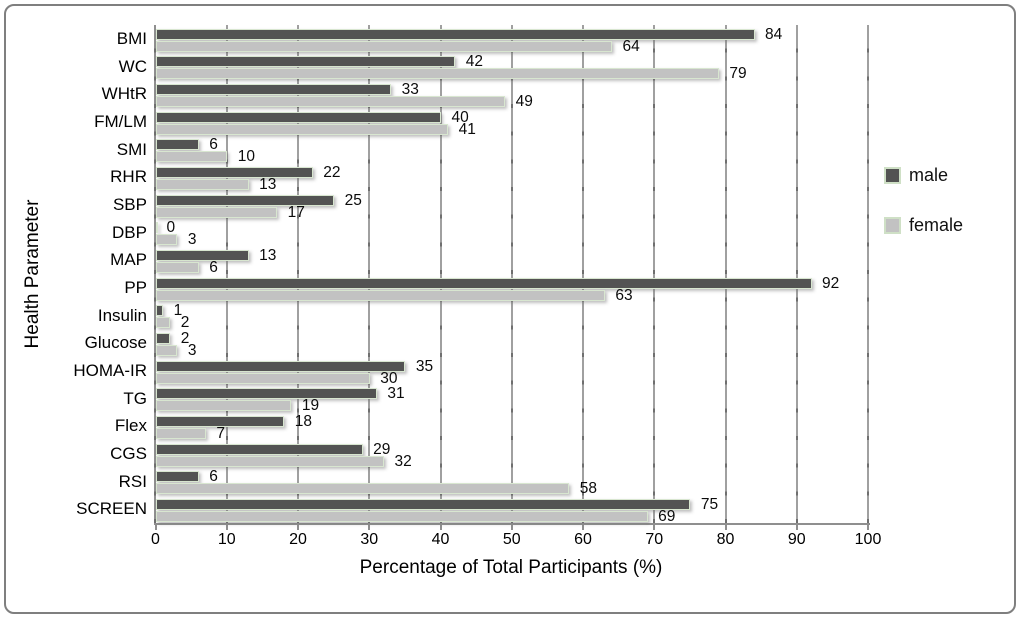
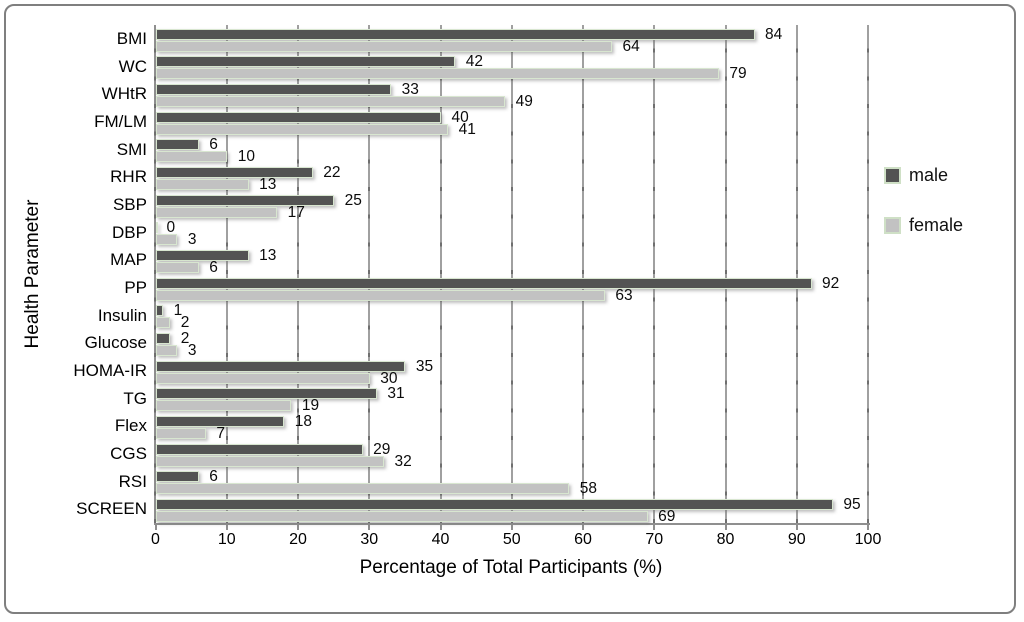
male/SCREEN: 75 -> 95
